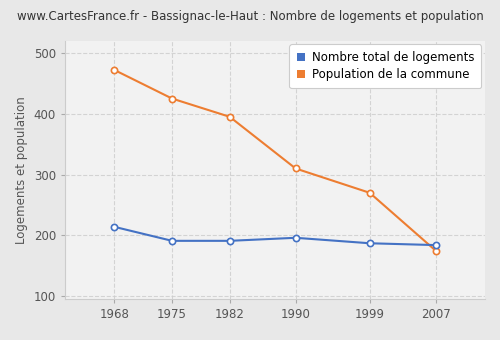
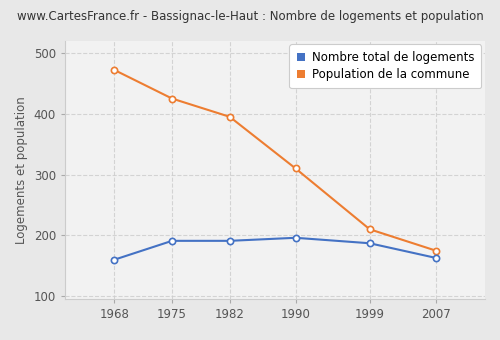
Nombre total de logements/1968: 214 -> 160
Population de la commune/1999: 270 -> 210
Nombre total de logements/2007: 184 -> 163
